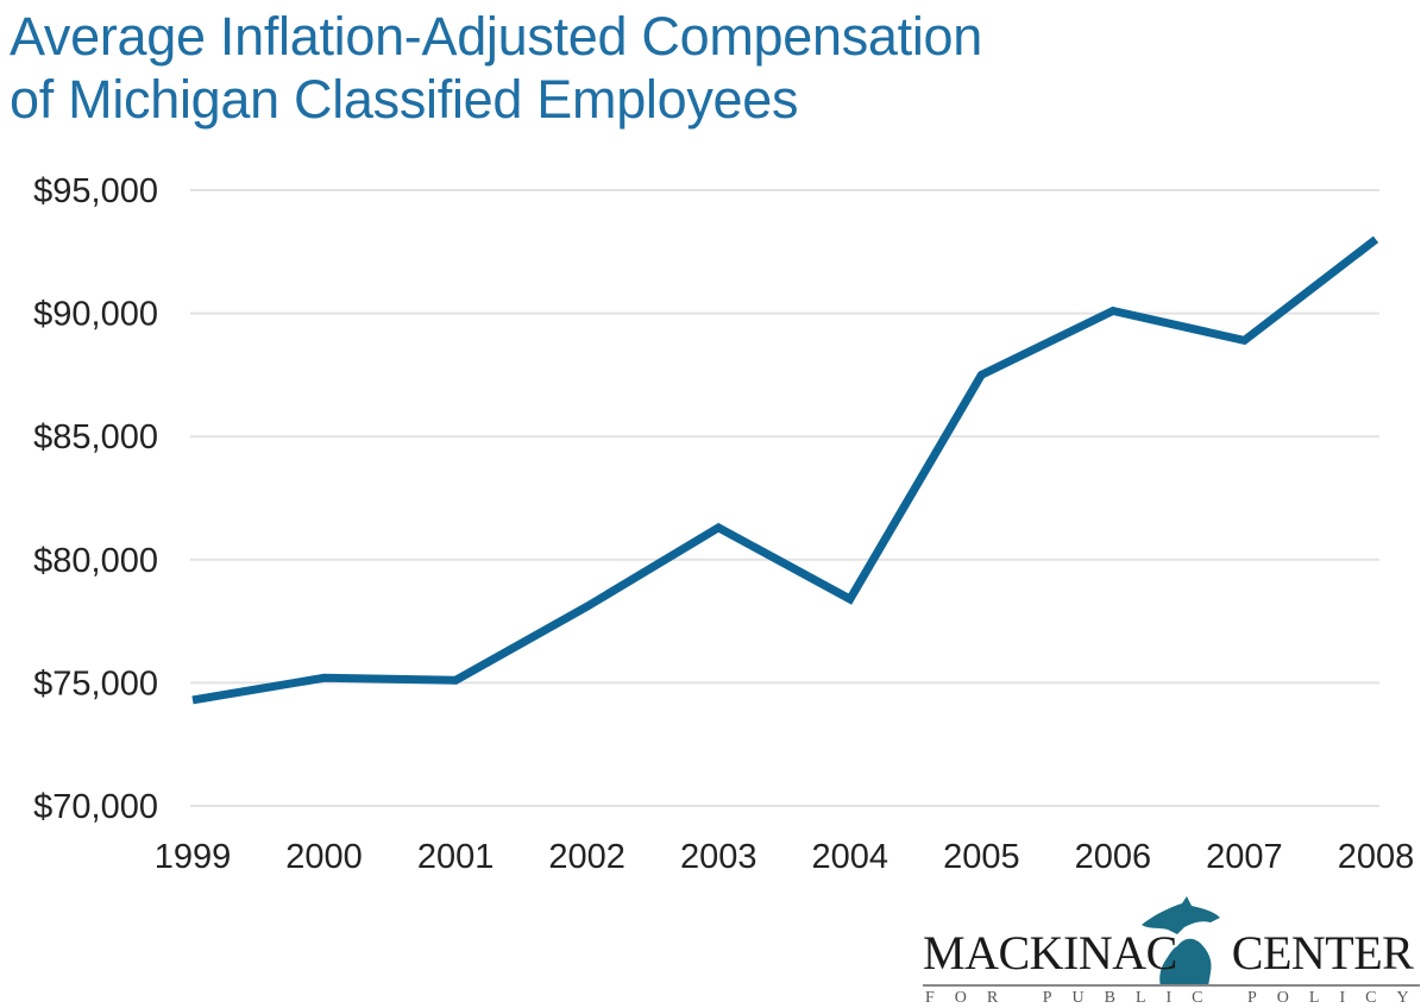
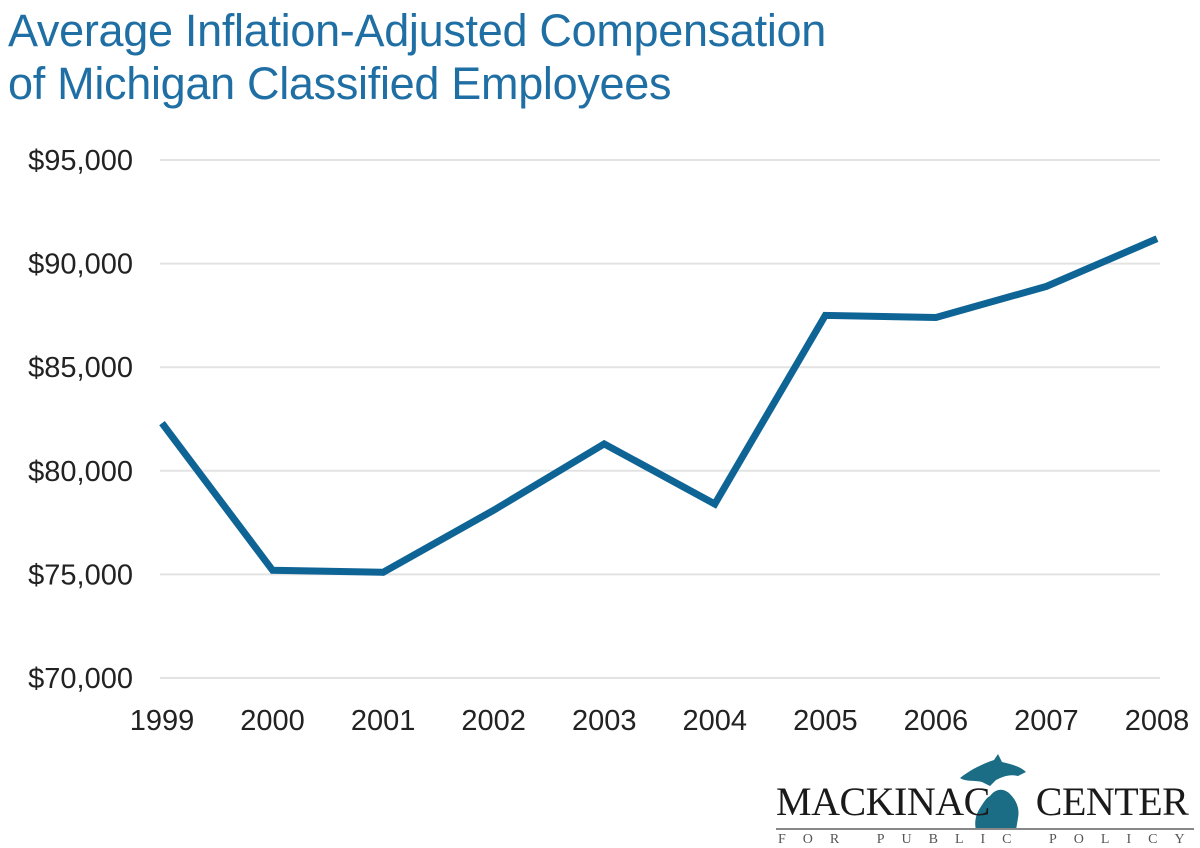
1999: $74300 -> $82300
2006: $90100 -> $87400
2008: $93000 -> $91200
